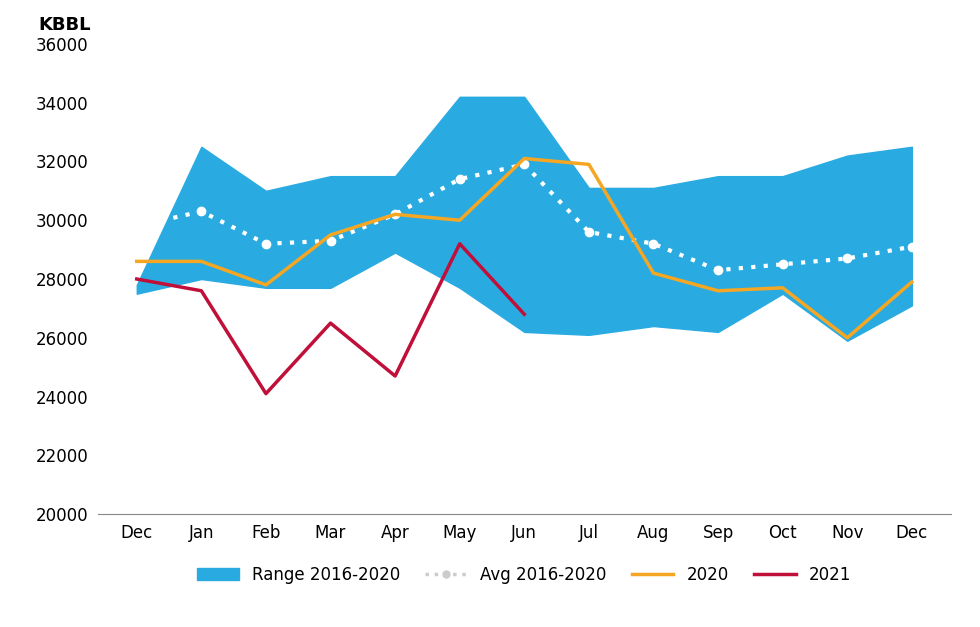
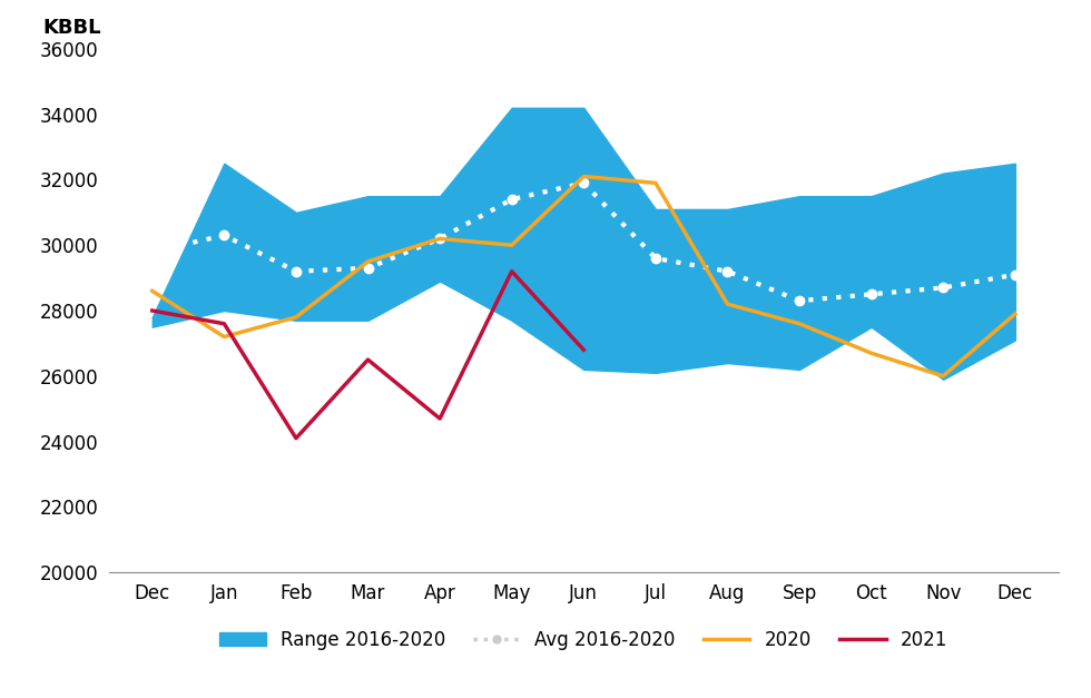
2020/Jan: 28600 -> 27200
2020/Oct: 27700 -> 26700
